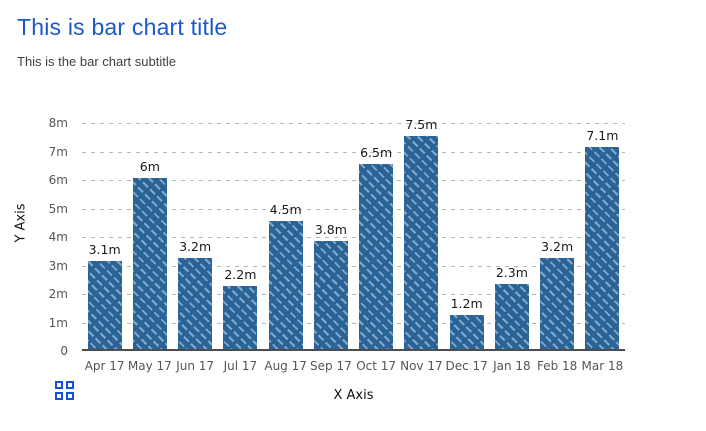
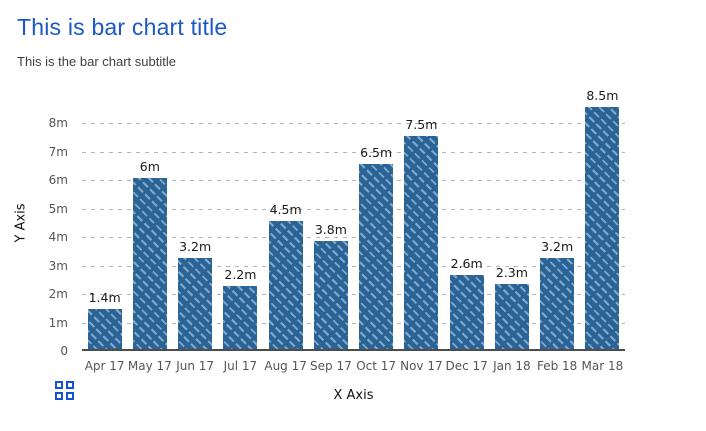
Apr 17: 3.1m -> 1.4m
Dec 17: 1.2m -> 2.6m
Mar 18: 7.1m -> 8.5m
